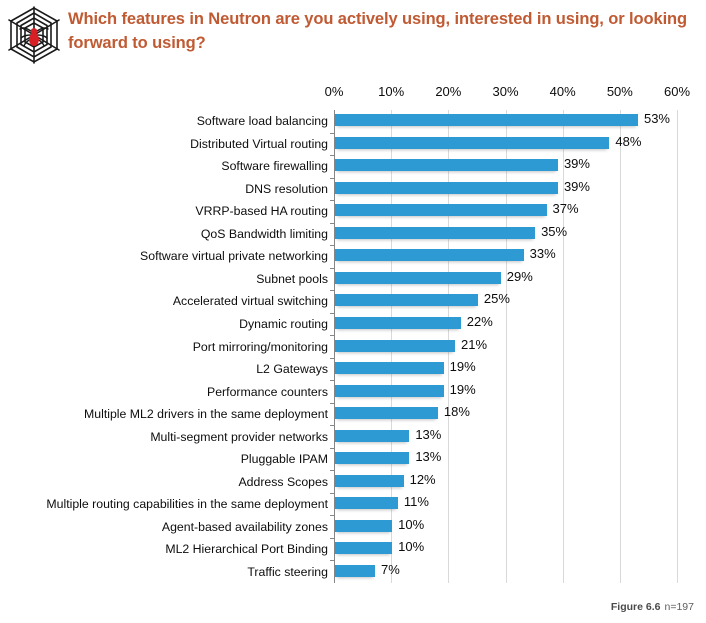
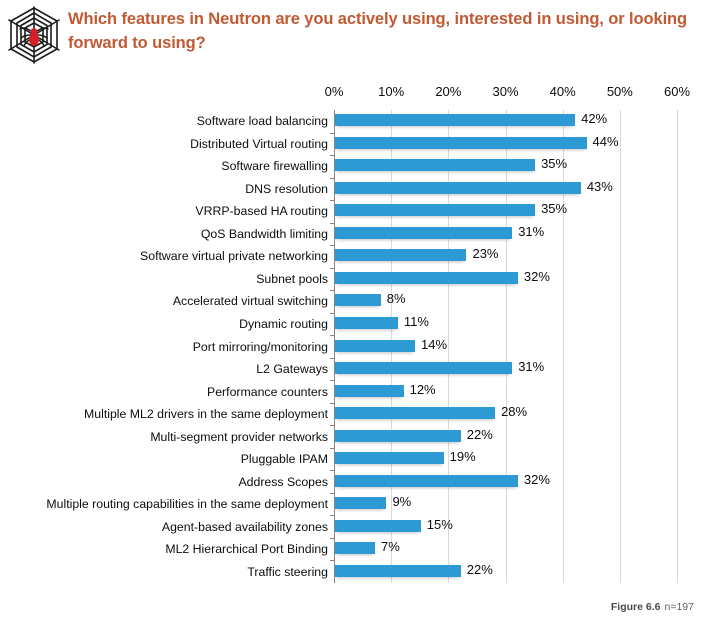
Software load balancing: 53% -> 42%
Distributed Virtual routing: 48% -> 44%
Software firewalling: 39% -> 35%
DNS resolution: 39% -> 43%
VRRP-based HA routing: 37% -> 35%
QoS Bandwidth limiting: 35% -> 31%
Software virtual private networking: 33% -> 23%
Subnet pools: 29% -> 32%
Accelerated virtual switching: 25% -> 8%
Dynamic routing: 22% -> 11%
Port mirroring/monitoring: 21% -> 14%
L2 Gateways: 19% -> 31%
Performance counters: 19% -> 12%
Multiple ML2 drivers in the same deployment: 18% -> 28%
Multi-segment provider networks: 13% -> 22%
Pluggable IPAM: 13% -> 19%
Address Scopes: 12% -> 32%
Multiple routing capabilities in the same deployment: 11% -> 9%
Agent-based availability zones: 10% -> 15%
ML2 Hierarchical Port Binding: 10% -> 7%
Traffic steering: 7% -> 22%
